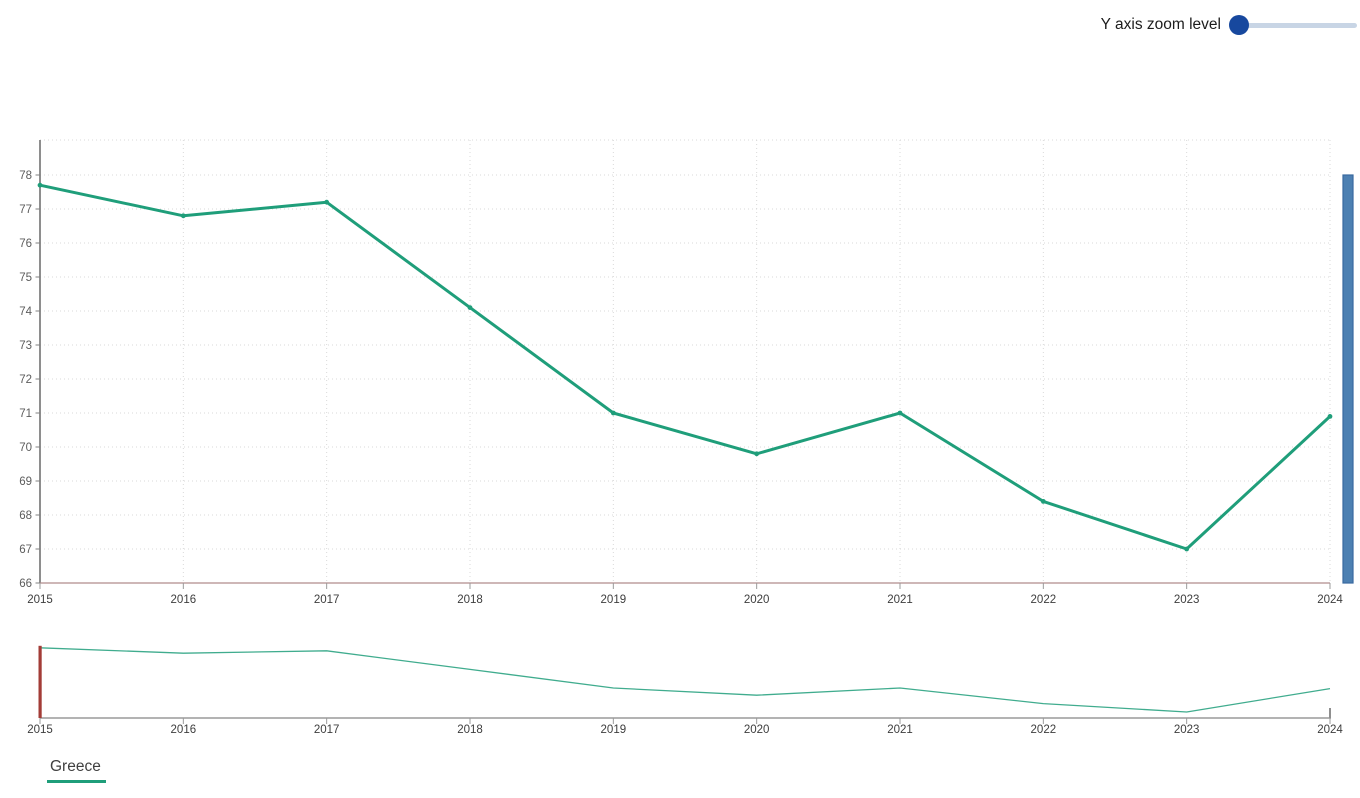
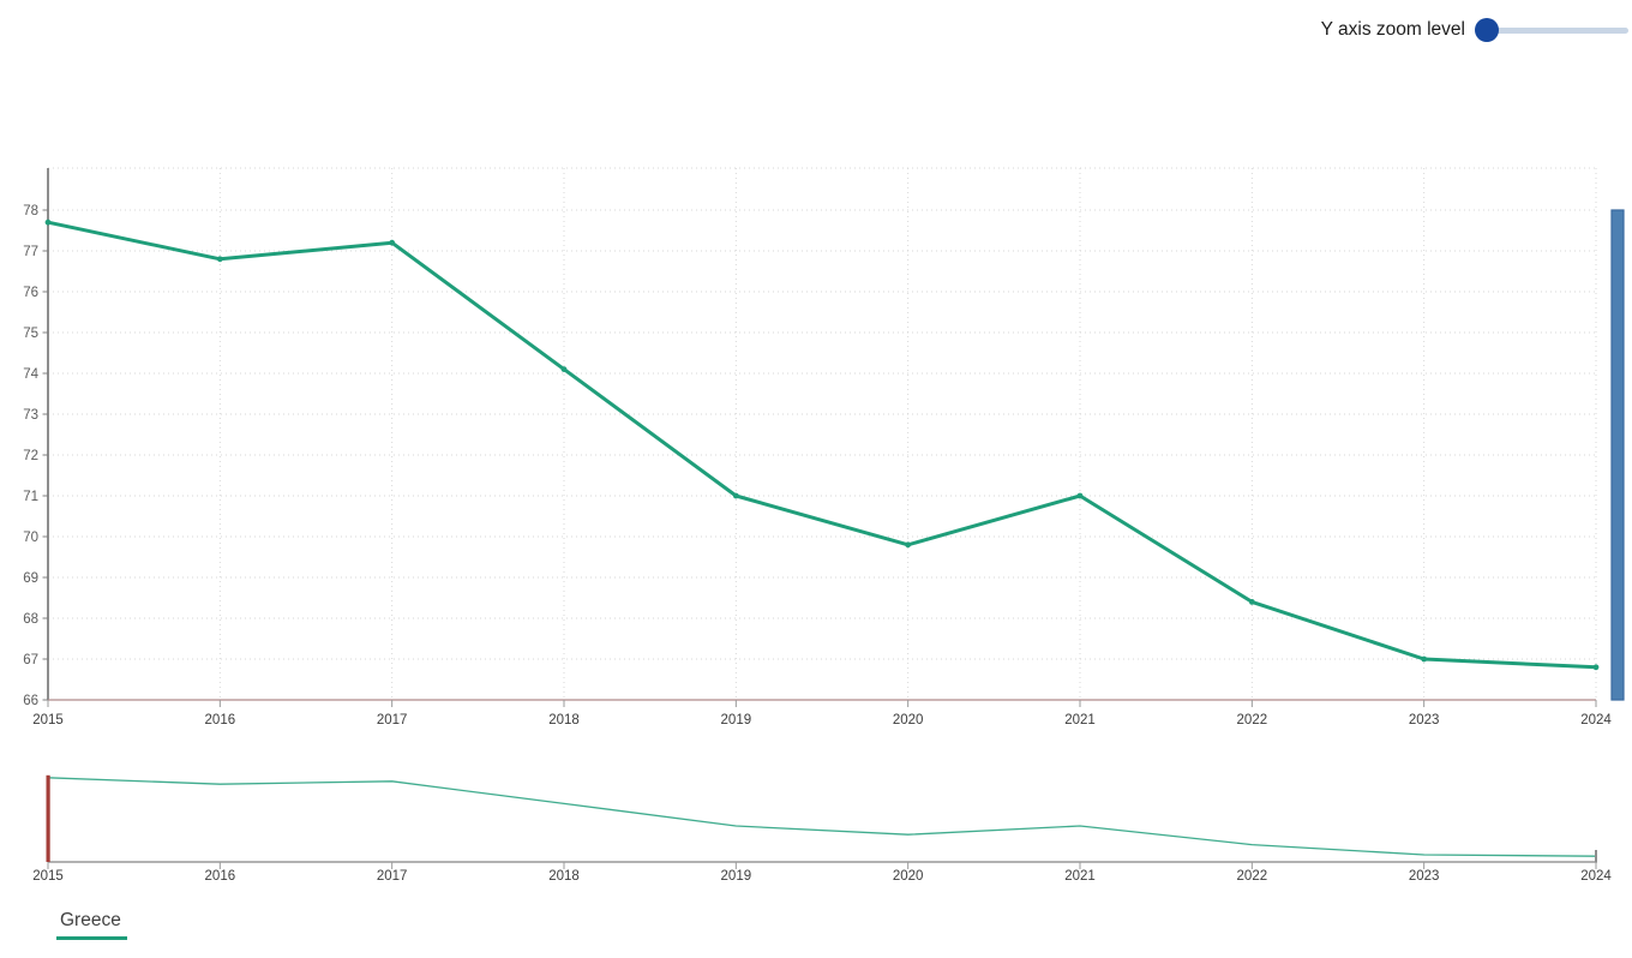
2024: 70.9 -> 66.8
